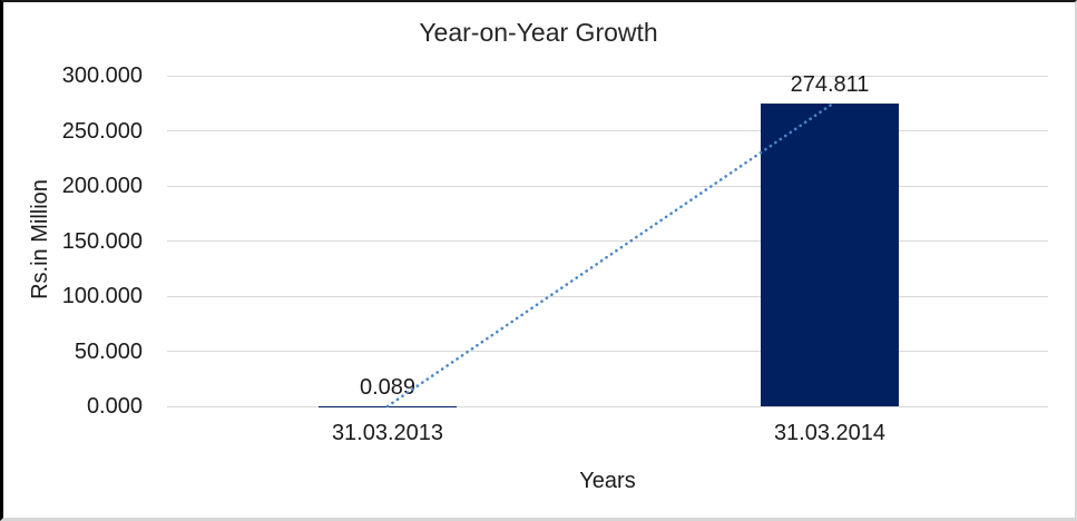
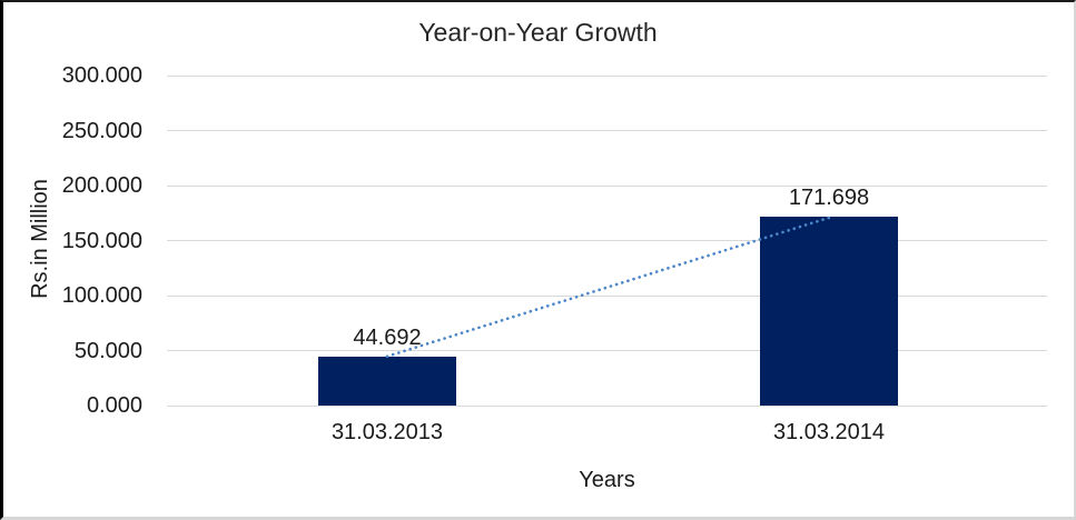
31.03.2013: 0.089 -> 44.692
31.03.2014: 274.811 -> 171.698
